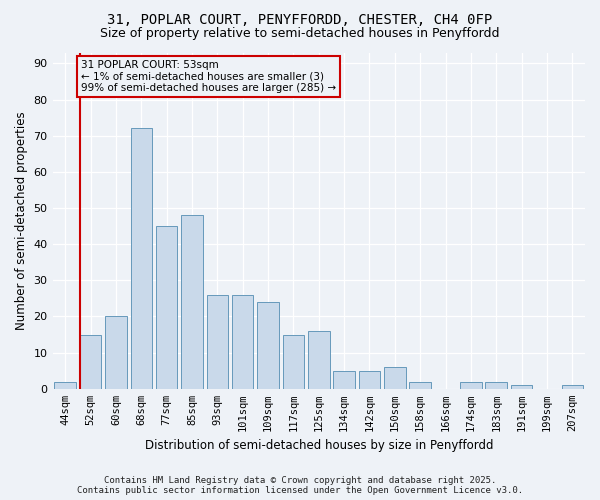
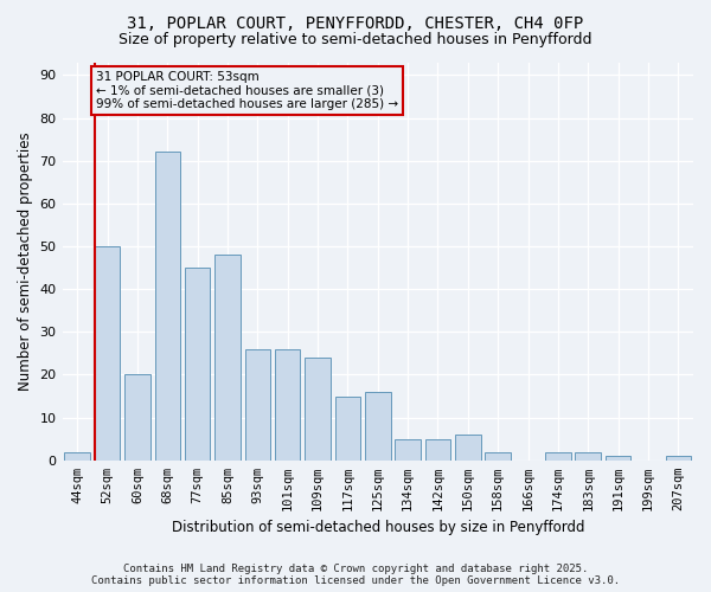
52sqm: 15 -> 50
